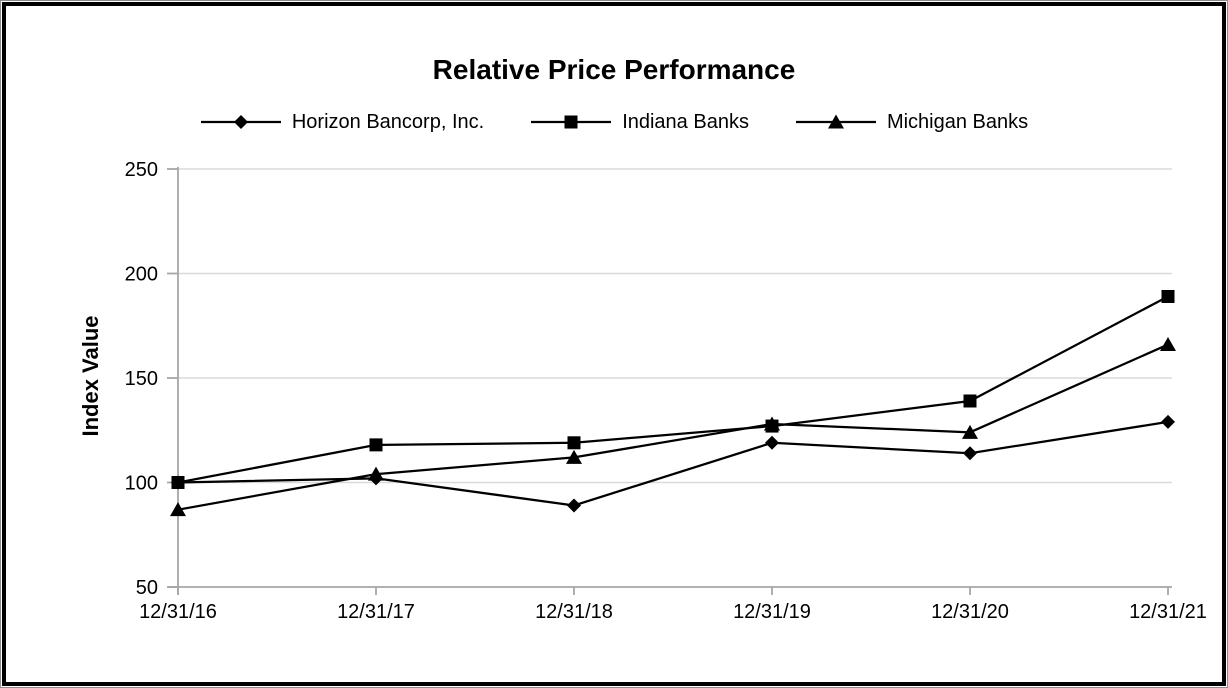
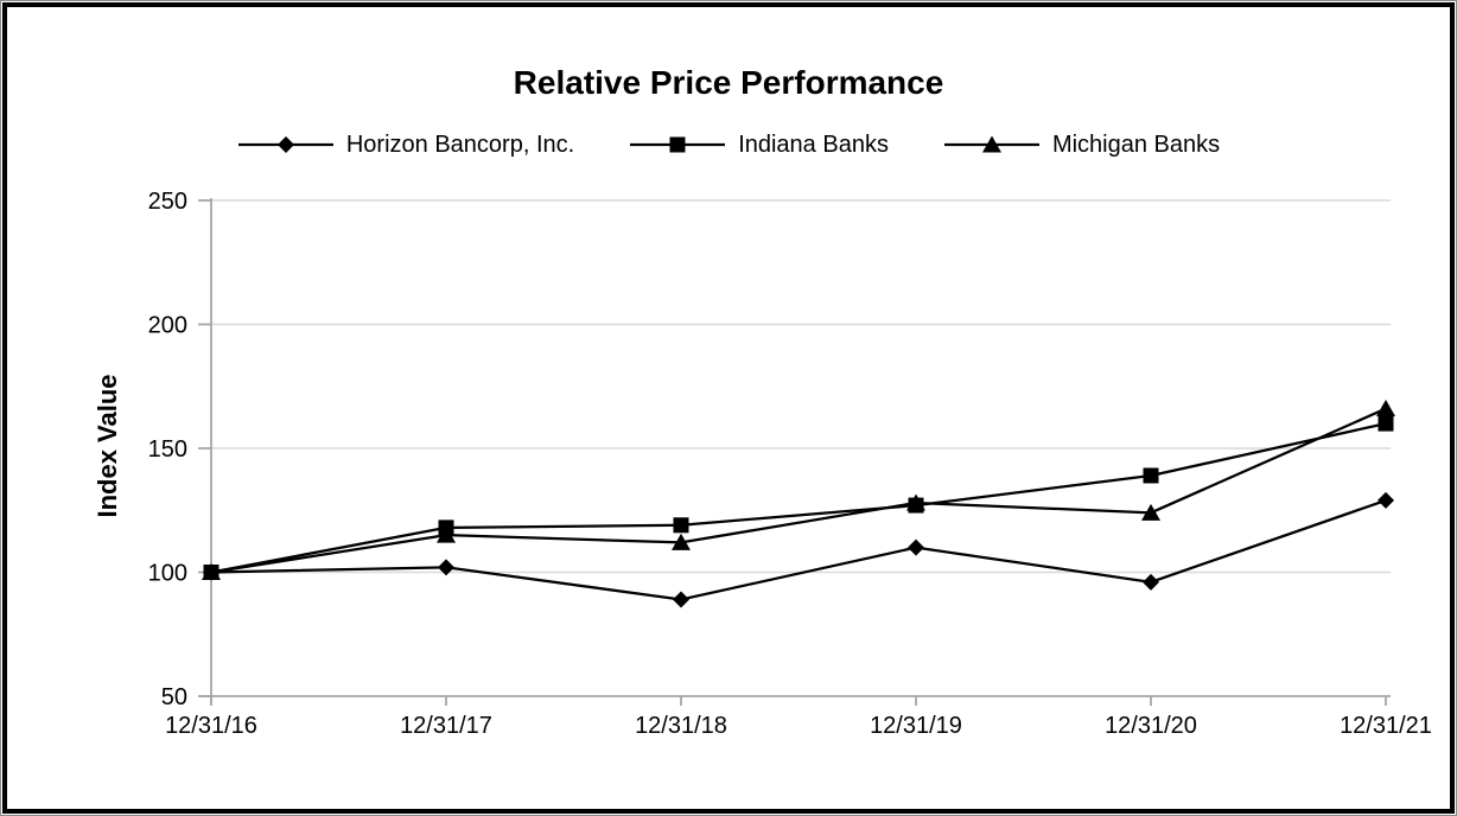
Michigan Banks/12/31/16: 87 -> 100
Michigan Banks/12/31/17: 104 -> 115
Horizon Bancorp, Inc./12/31/19: 119 -> 110
Horizon Bancorp, Inc./12/31/20: 114 -> 96
Indiana Banks/12/31/21: 189 -> 160
